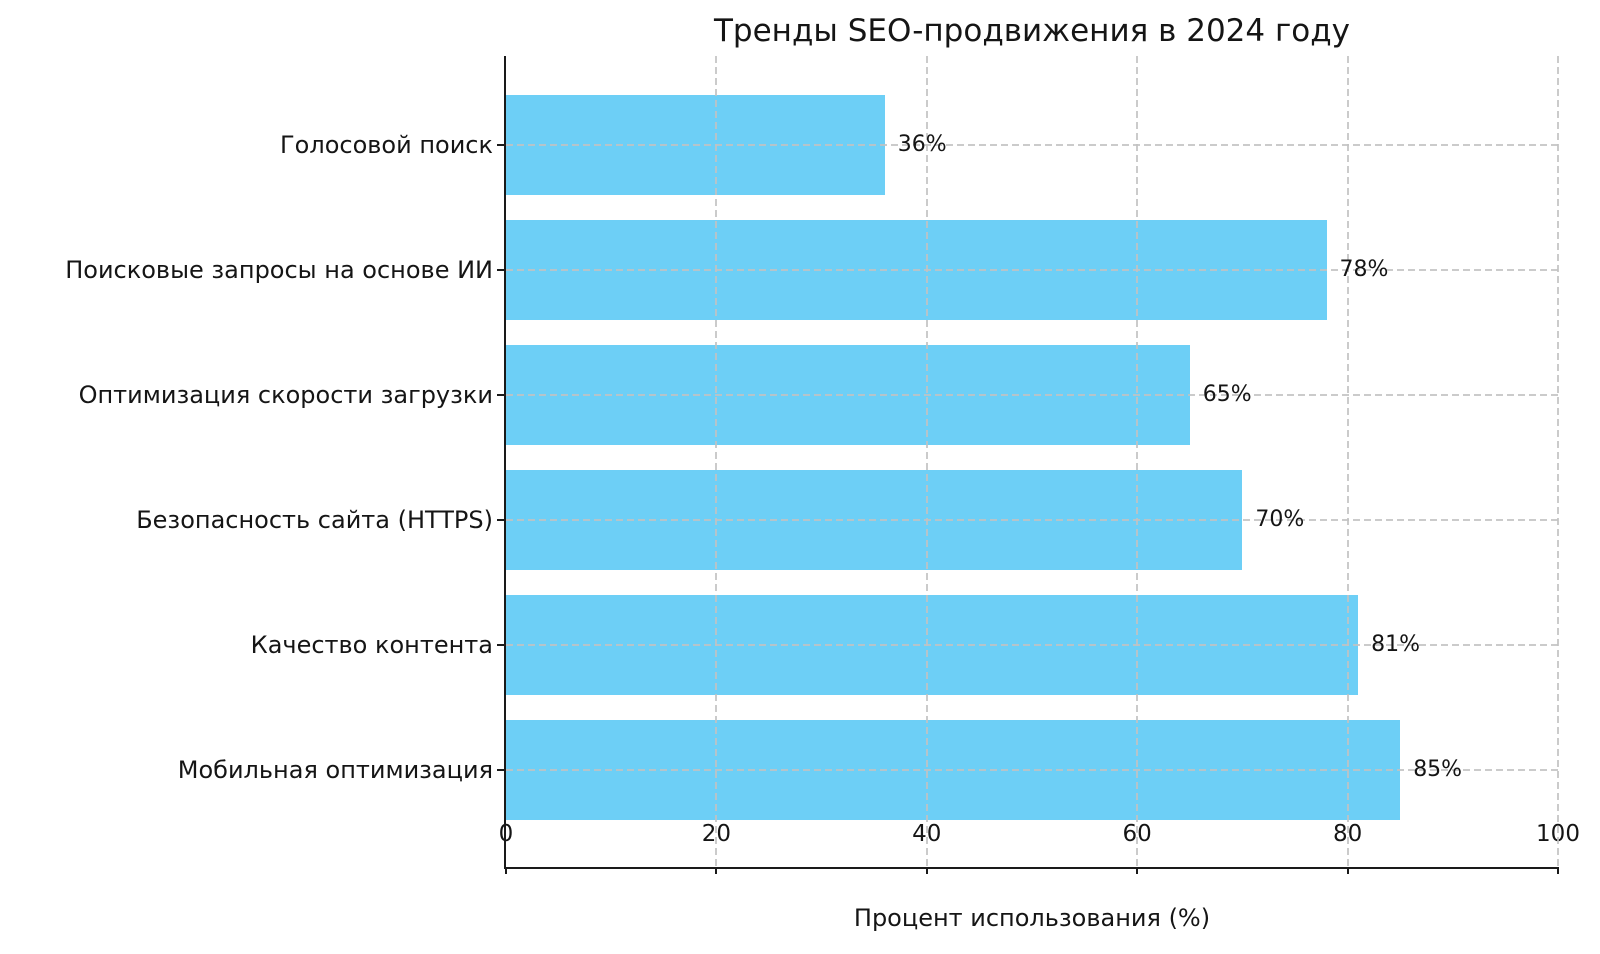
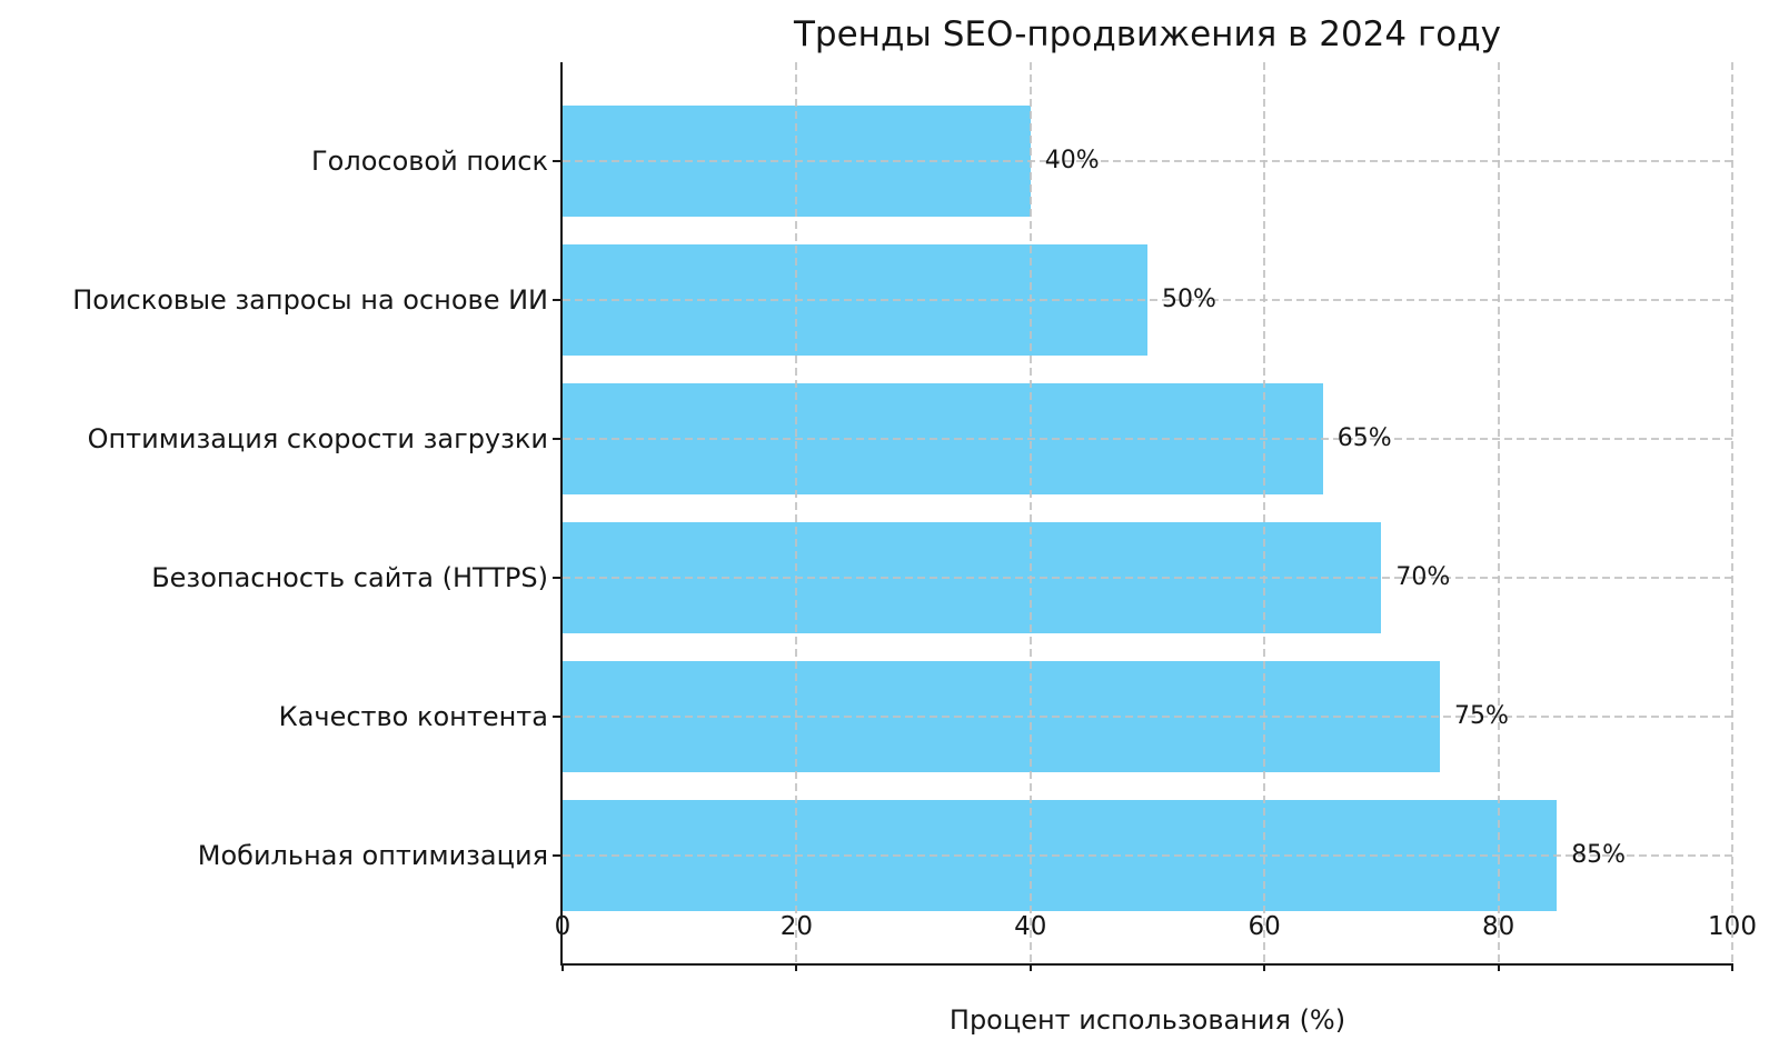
Голосовой поиск: 36% -> 40%
Поисковые запросы на основе ИИ: 78% -> 50%
Качество контента: 81% -> 75%
